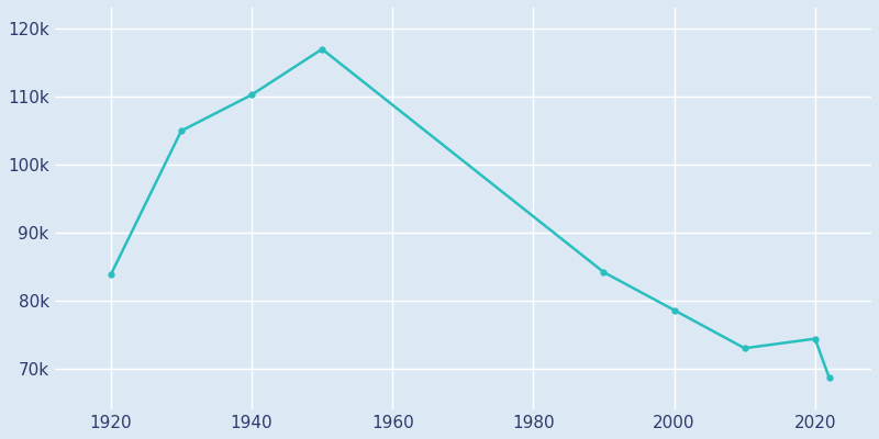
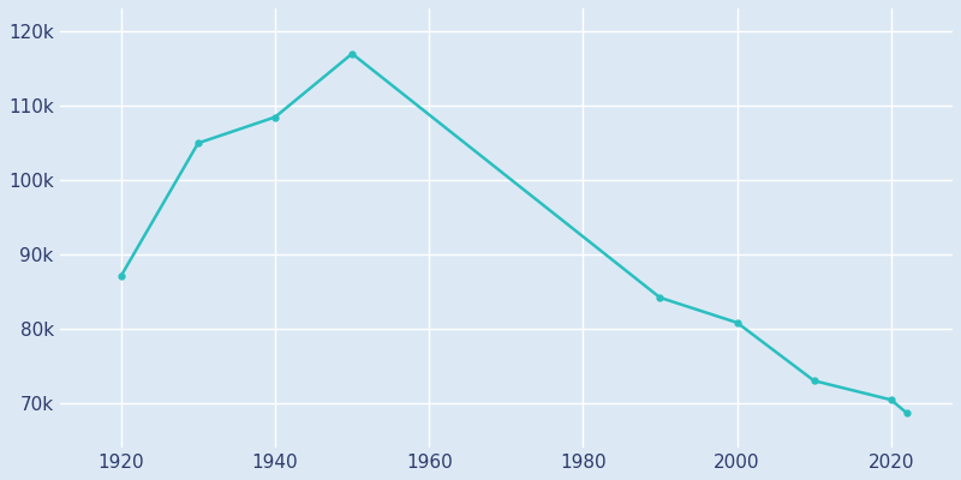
1920: 83.8k -> 87.1k
1940: 110.2k -> 108.4k
2000: 78.6k -> 80.8k
2020: 74.4k -> 70.4k
